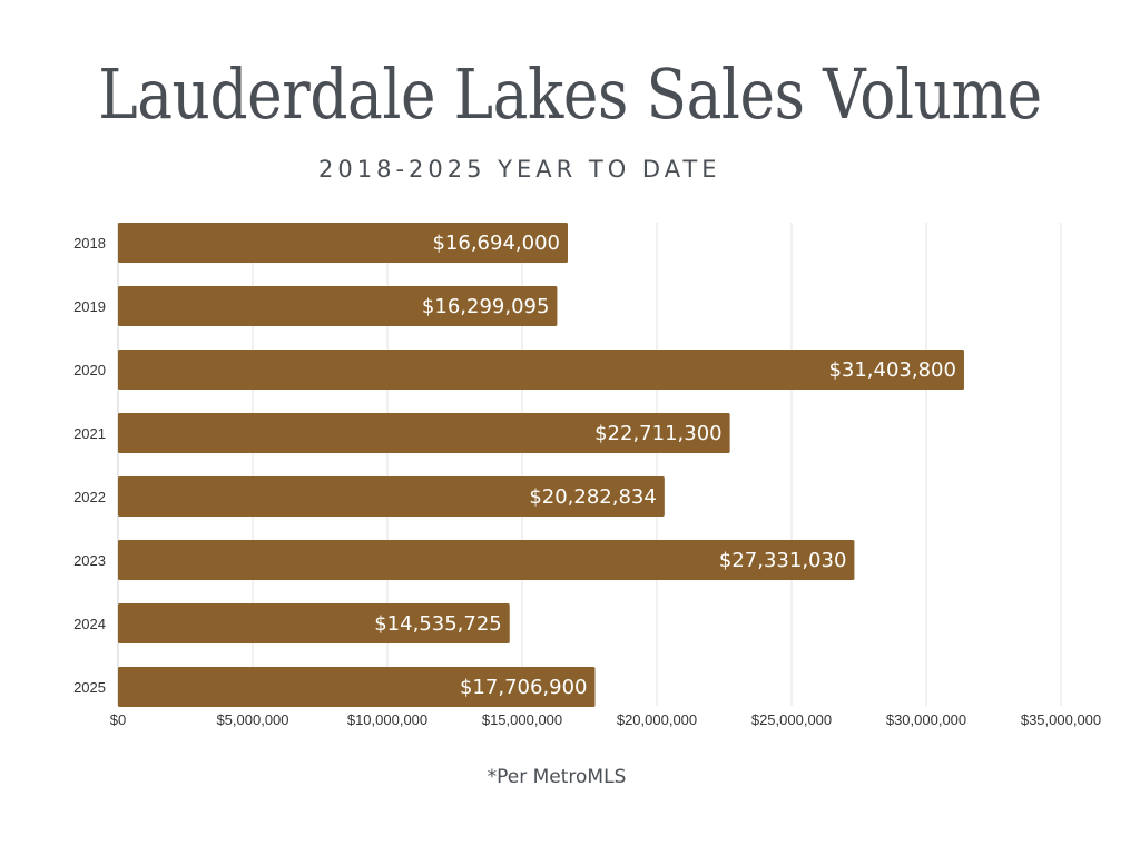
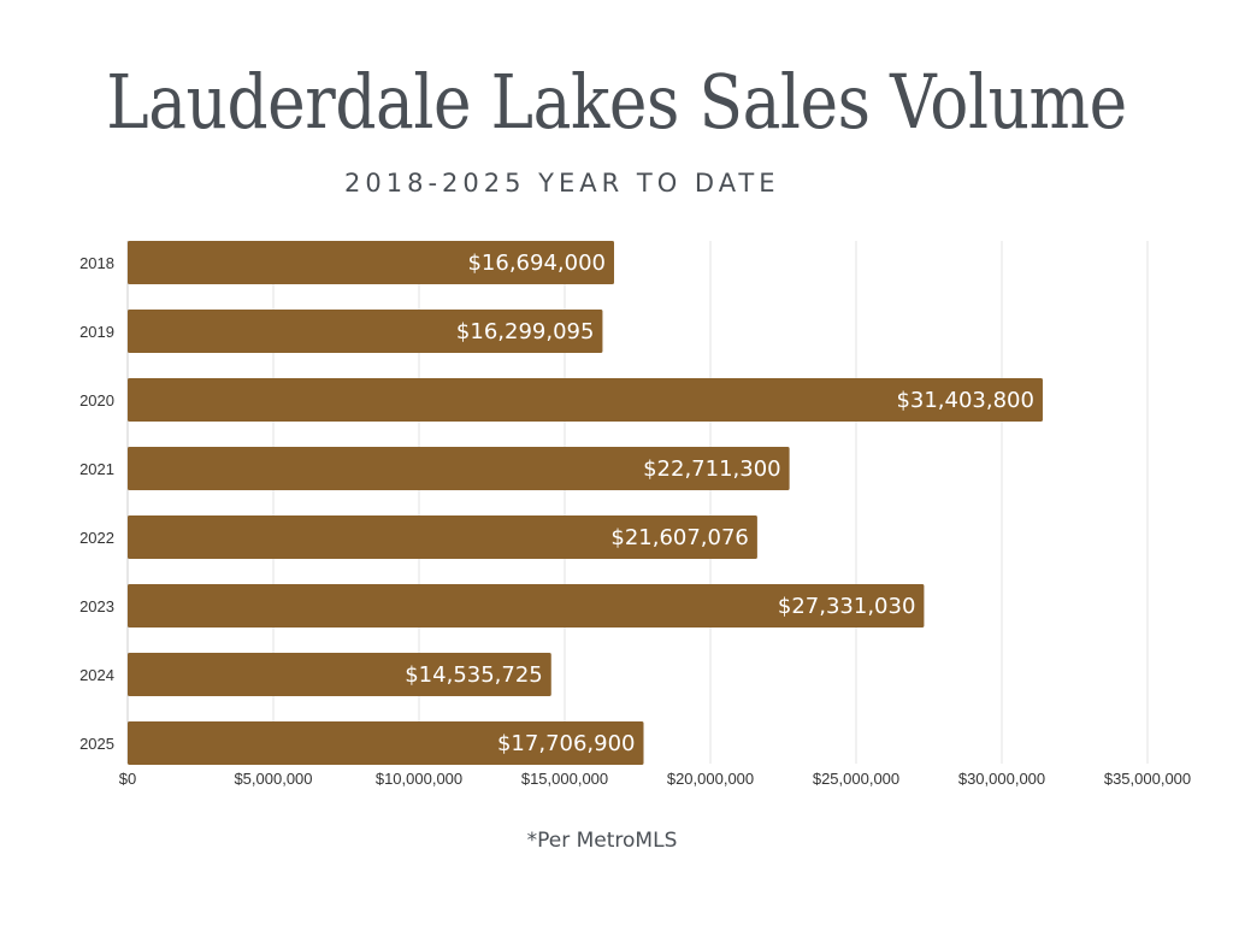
2022: $20,282,834 -> $21,607,076
